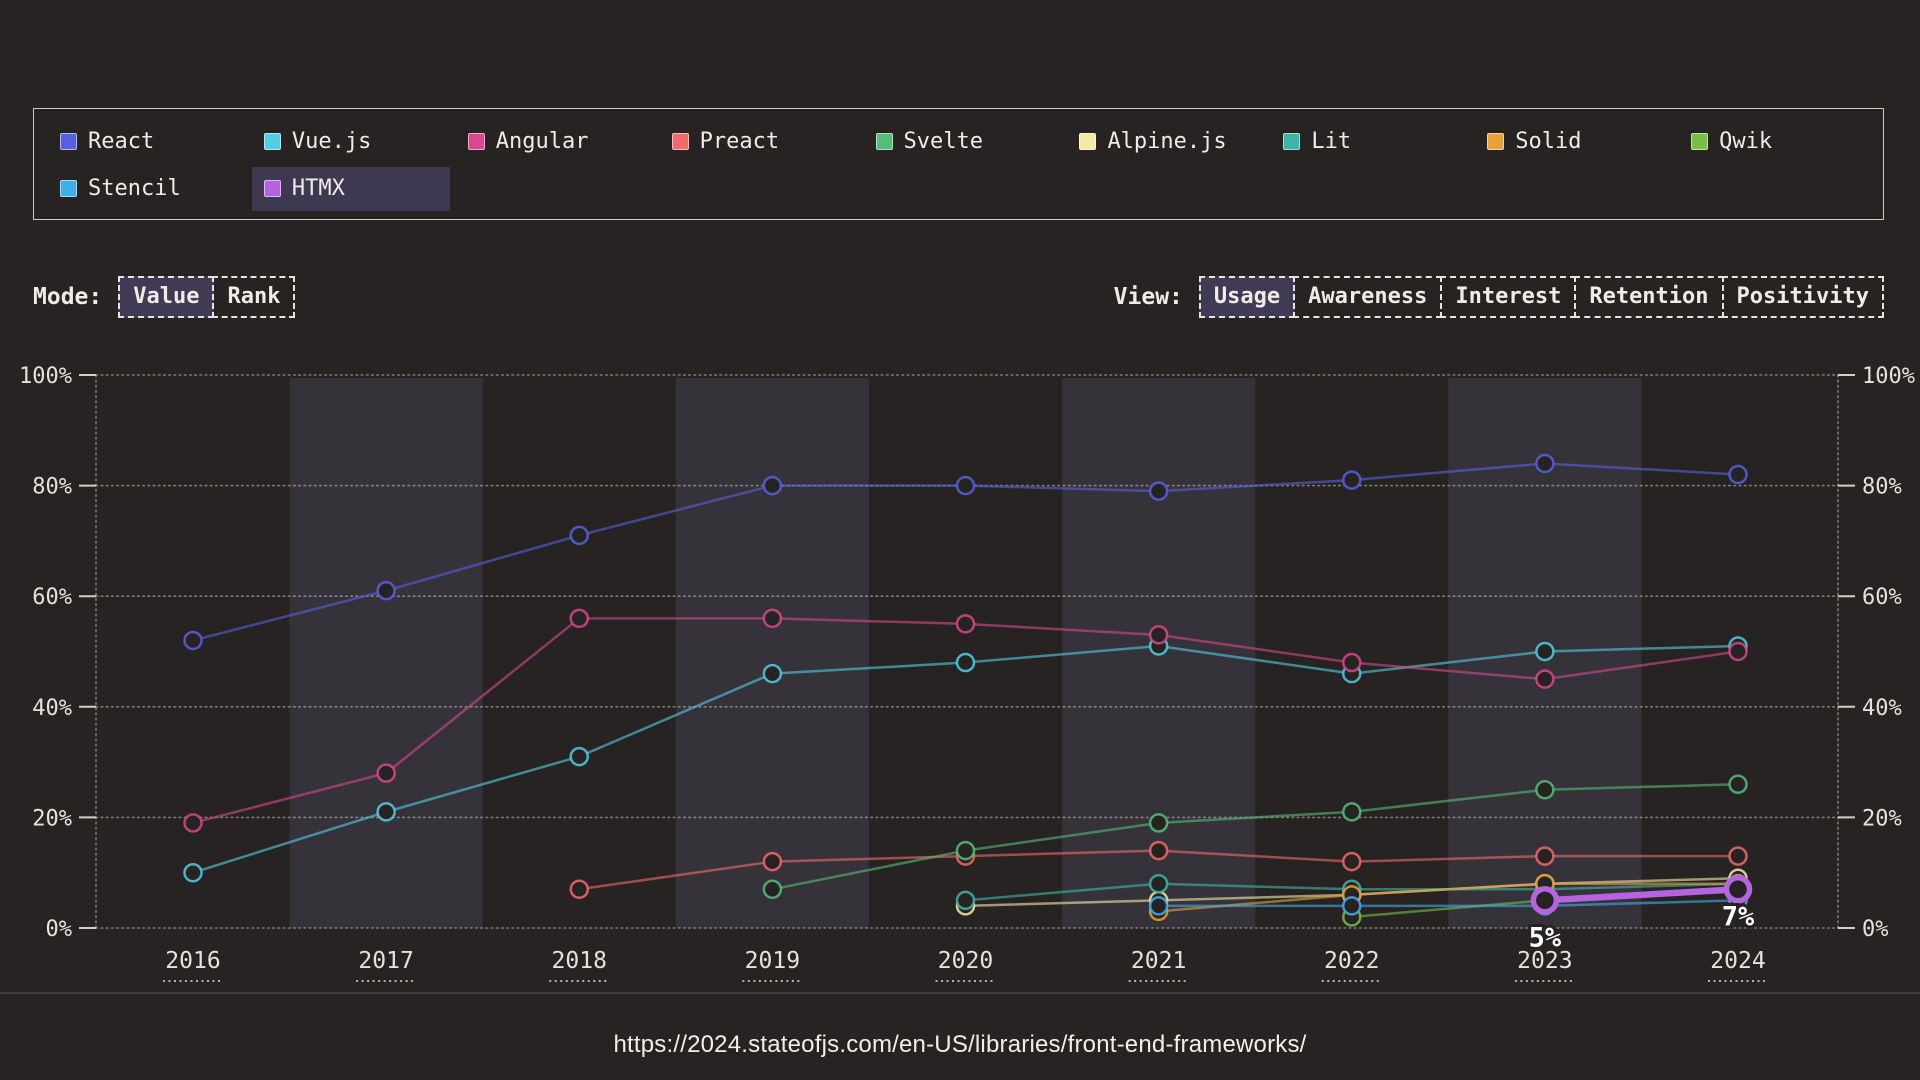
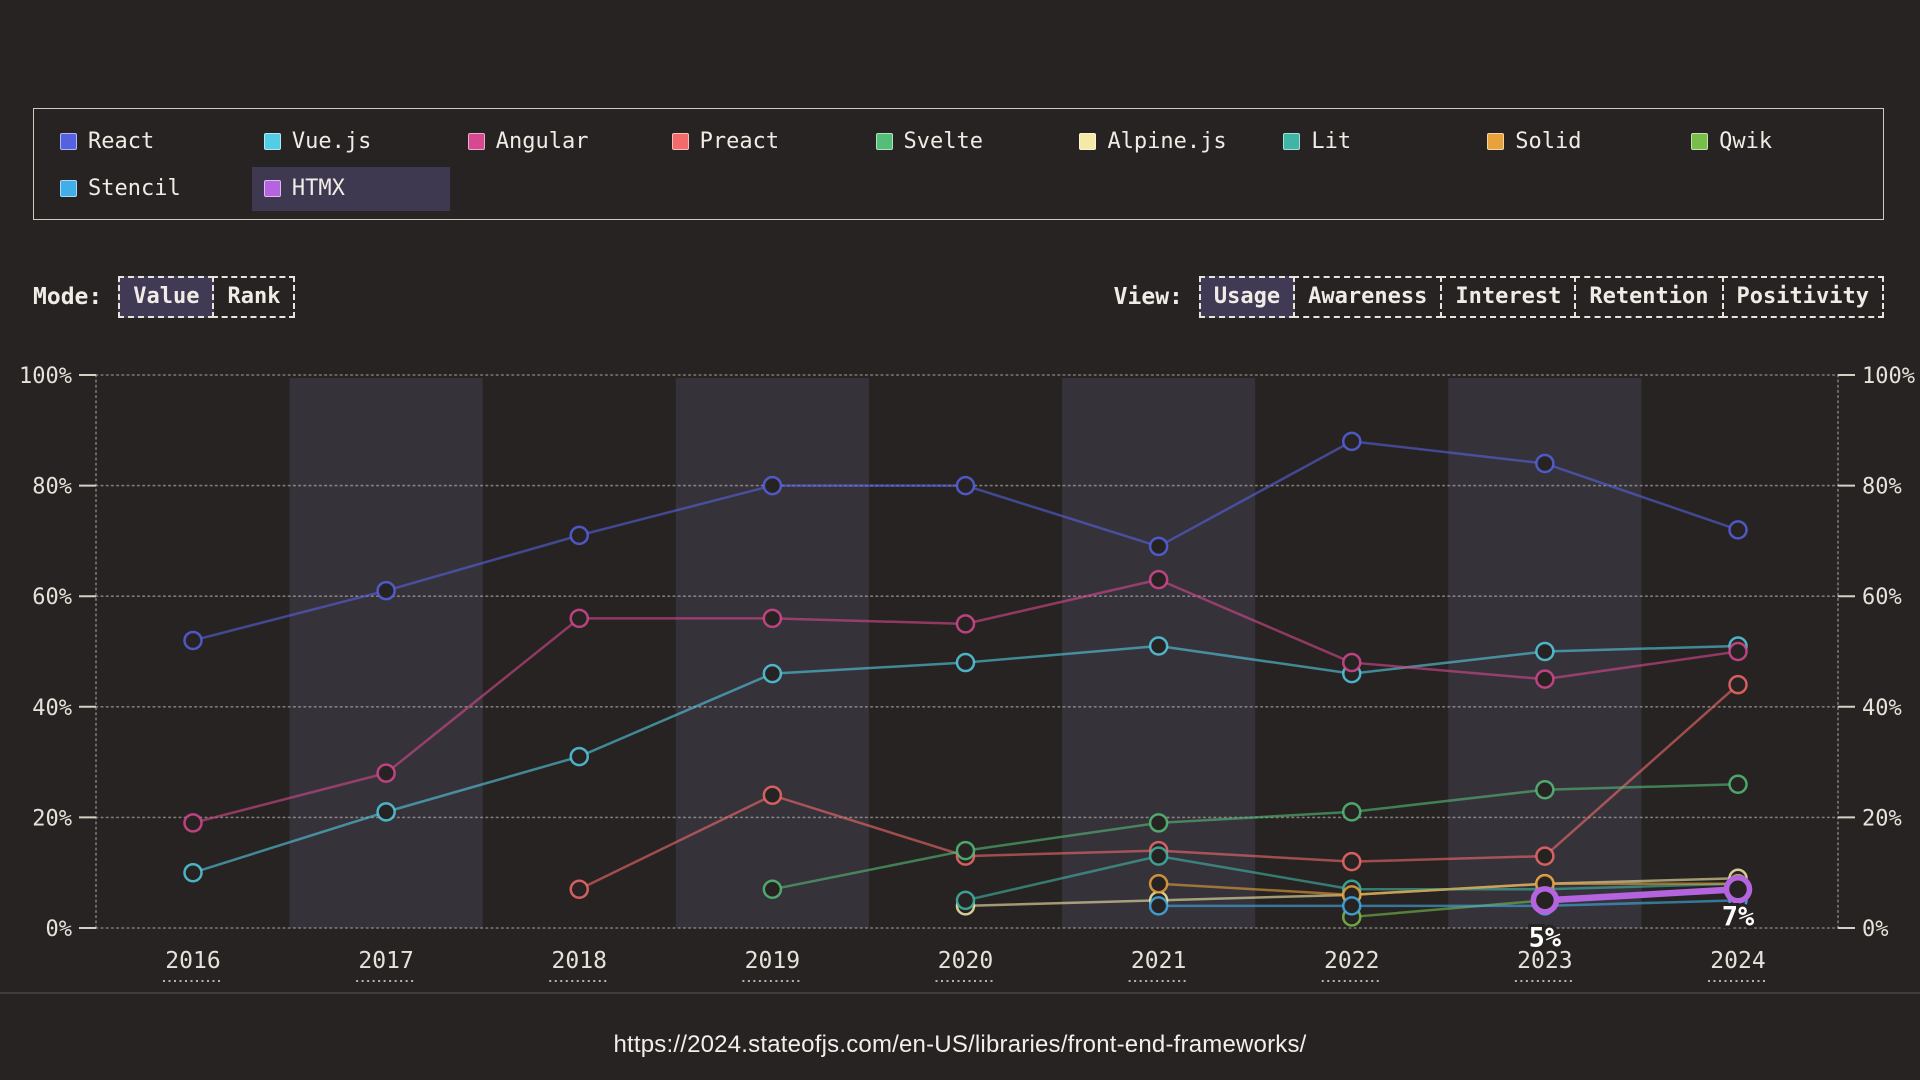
Preact/2019: 12% -> 24%
React/2021: 79% -> 69%
Angular/2021: 53% -> 63%
Lit/2021: 8% -> 13%
Solid/2021: 3% -> 8%
React/2022: 81% -> 88%
React/2024: 82% -> 72%
Preact/2024: 13% -> 44%
